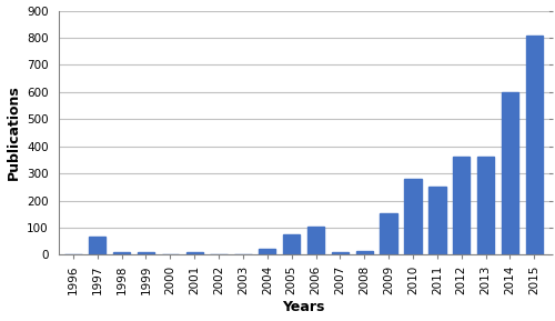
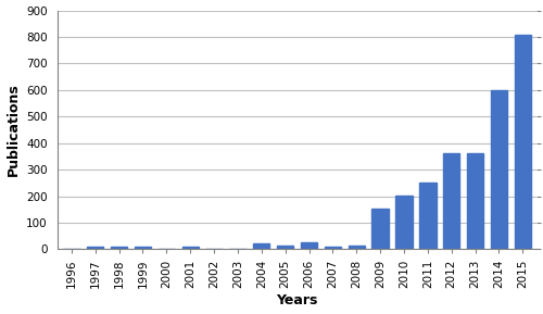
1997: 65 -> 8
2005: 75 -> 15
2006: 105 -> 25
2010: 280 -> 203
